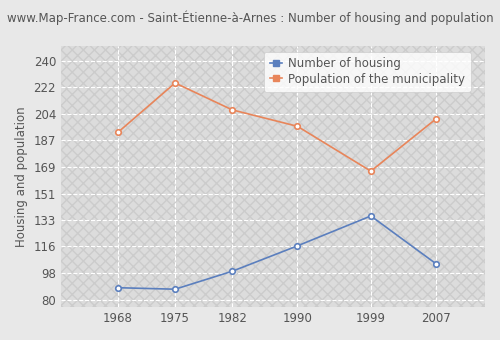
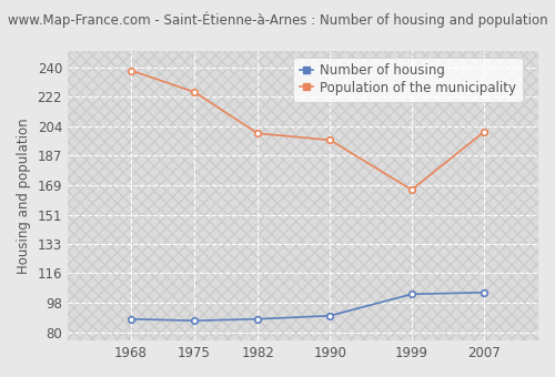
Population of the municipality/1968: 192 -> 238
Number of housing/1982: 99 -> 88
Population of the municipality/1982: 207 -> 200
Number of housing/1990: 116 -> 90
Number of housing/1999: 136 -> 103
